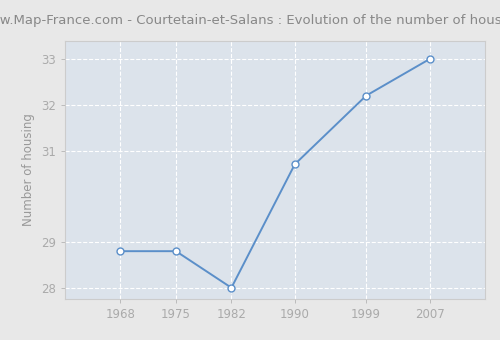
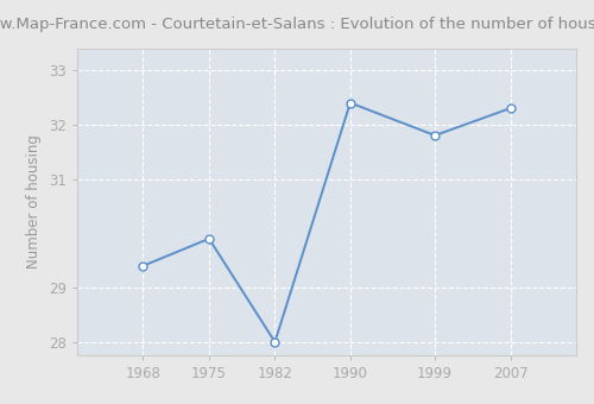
1968: 28.8 -> 29.4
1975: 28.8 -> 29.9
1990: 30.7 -> 32.4
1999: 32.2 -> 31.8
2007: 33.0 -> 32.3
